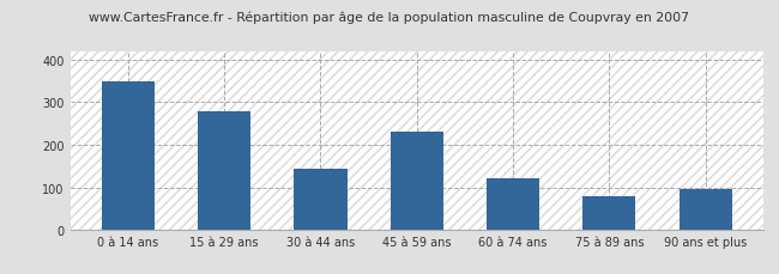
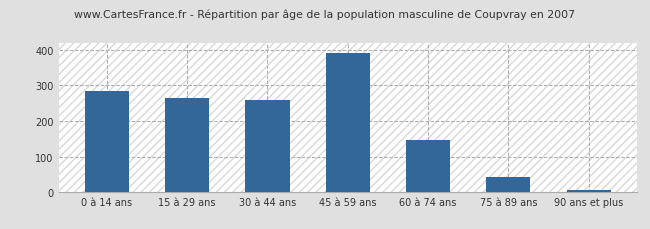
0 à 14 ans: 350 -> 284
15 à 29 ans: 280 -> 265
30 à 44 ans: 145 -> 259
45 à 59 ans: 230 -> 390
60 à 74 ans: 120 -> 147
75 à 89 ans: 80 -> 44
90 ans et plus: 95 -> 5
